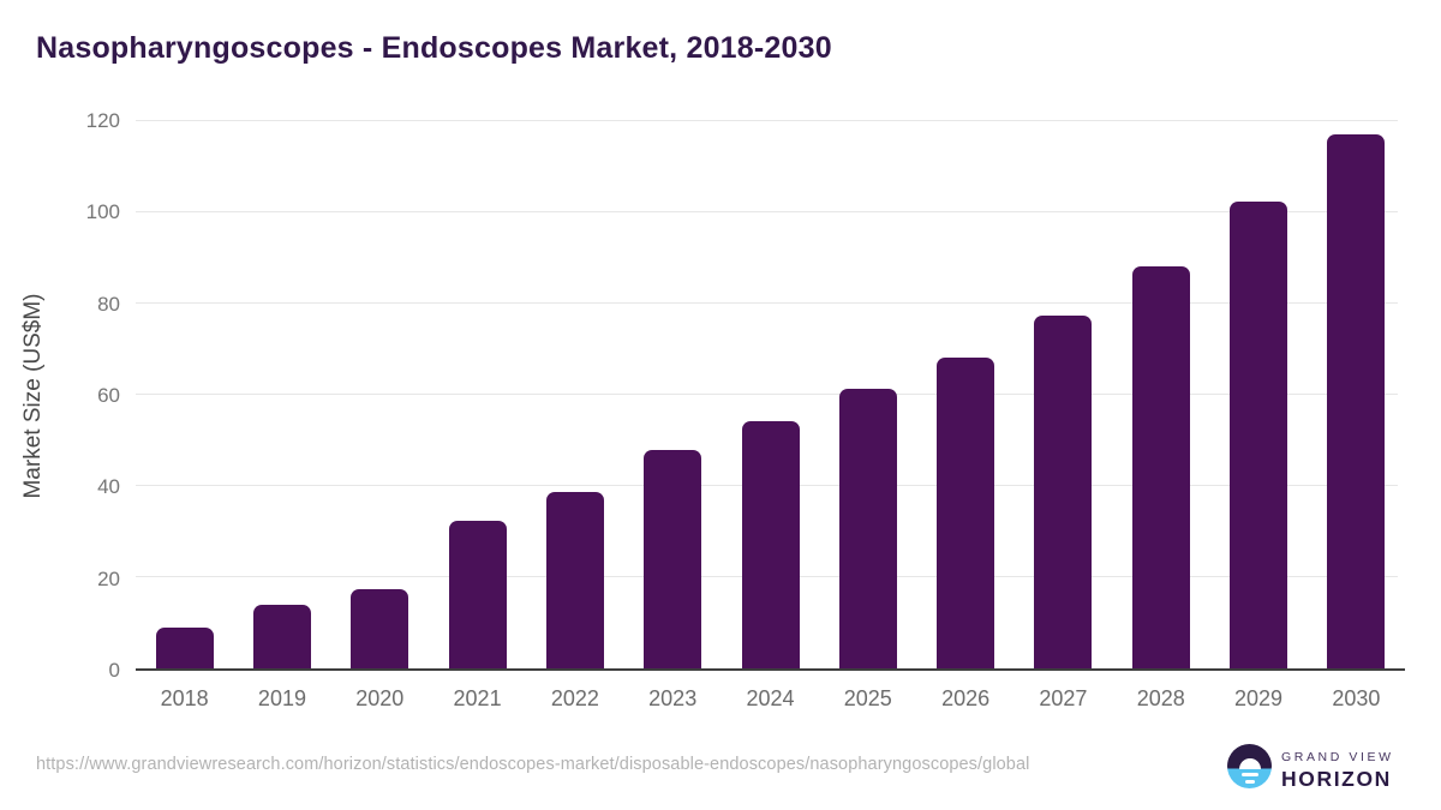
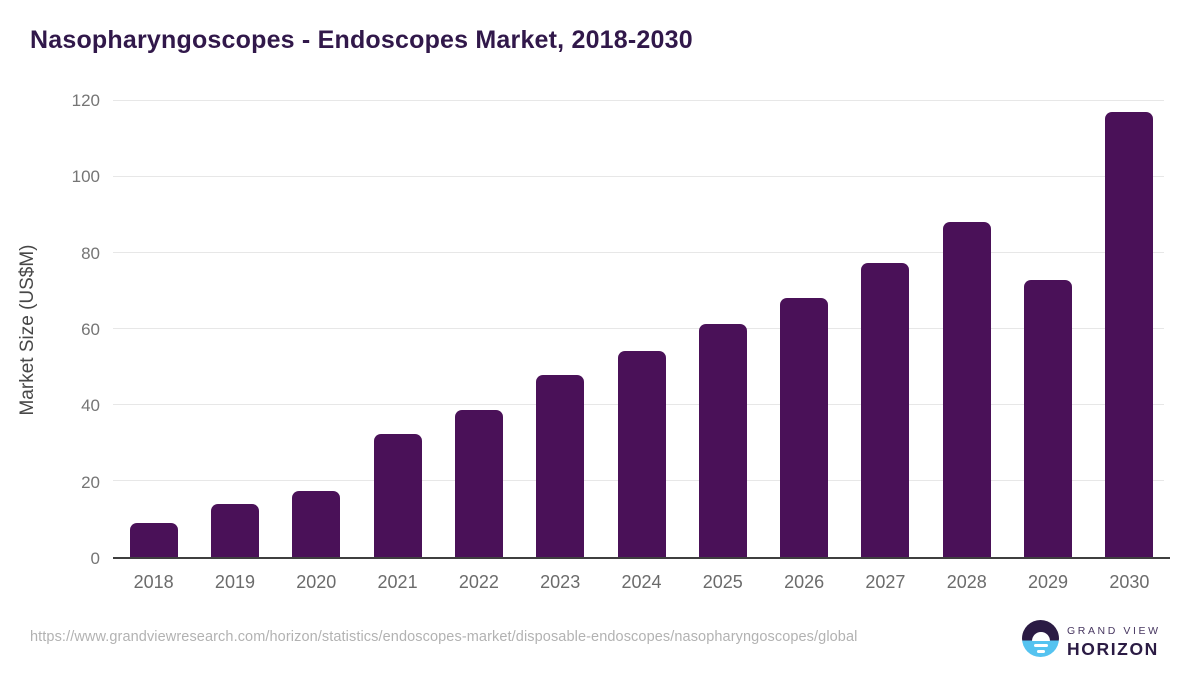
2029: 102 -> 73
